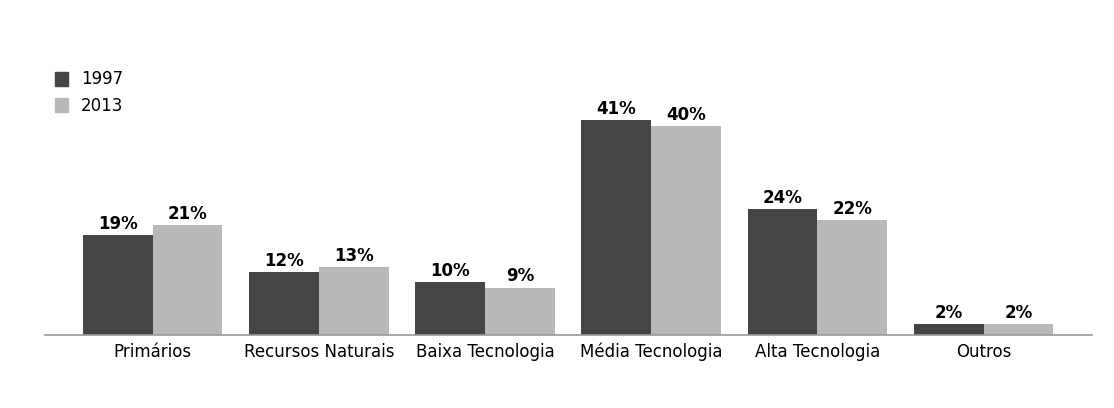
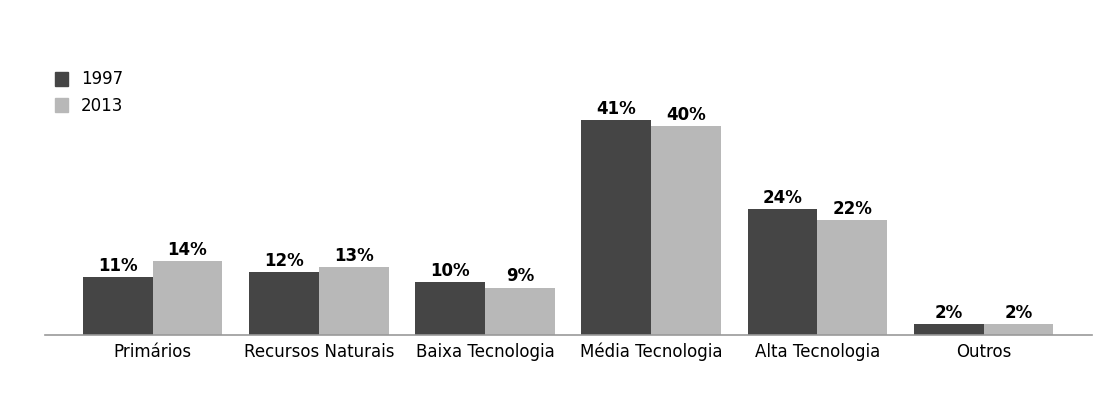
1997/Primários: 19% -> 11%
2013/Primários: 21% -> 14%
